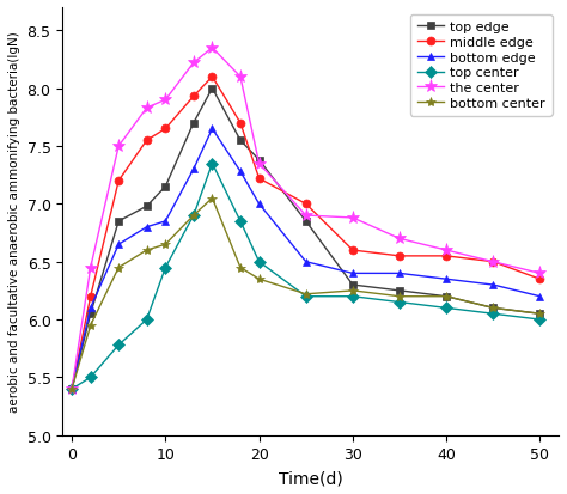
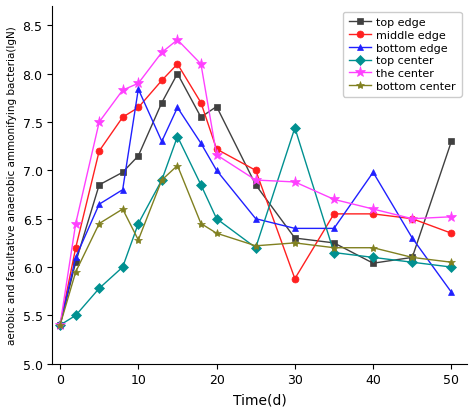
bottom edge/10: 6.85 -> 7.84
bottom center/10: 6.65 -> 6.28
top edge/20: 7.38 -> 7.66
the center/20: 7.35 -> 7.16
middle edge/30: 6.60 -> 5.88
top center/30: 6.20 -> 7.44
top edge/40: 6.20 -> 6.04
bottom edge/40: 6.35 -> 6.98
top edge/50: 6.05 -> 7.30
bottom edge/50: 6.20 -> 5.74
the center/50: 6.40 -> 6.52
